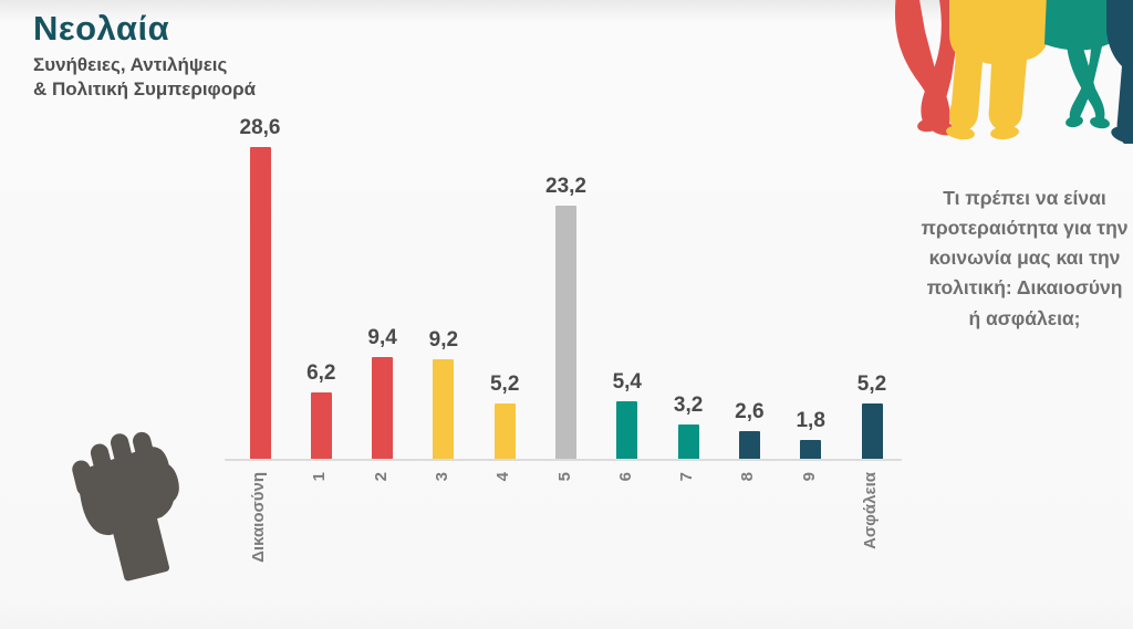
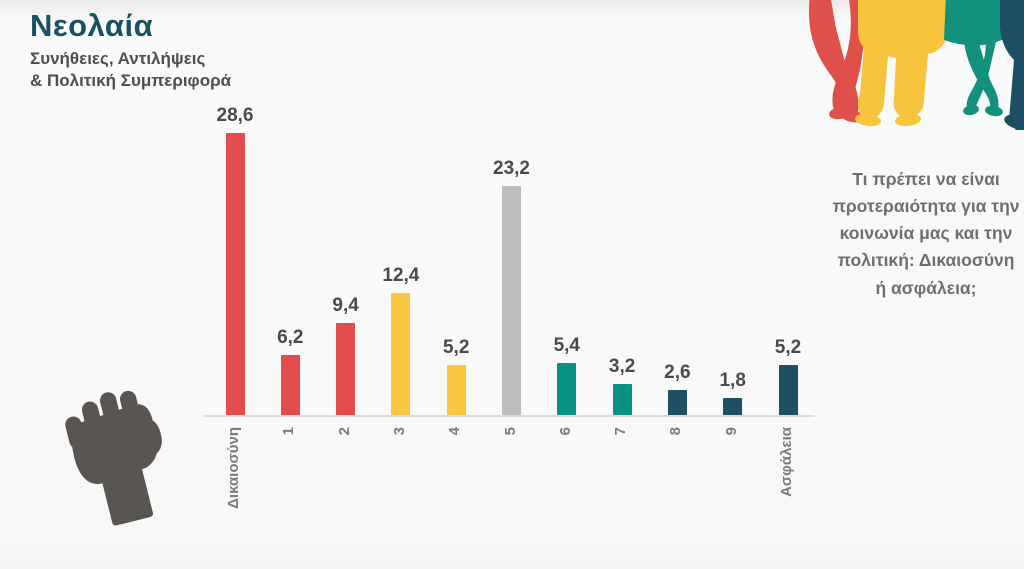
3: 9,2 -> 12,4
